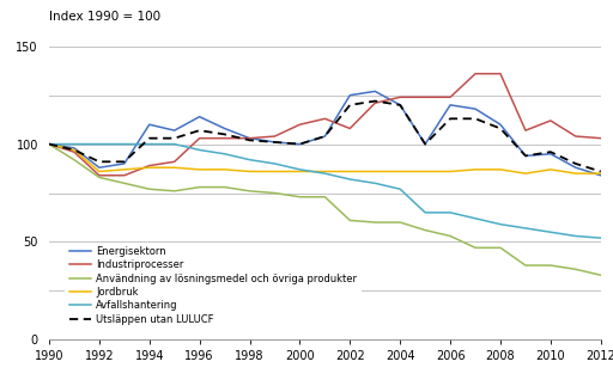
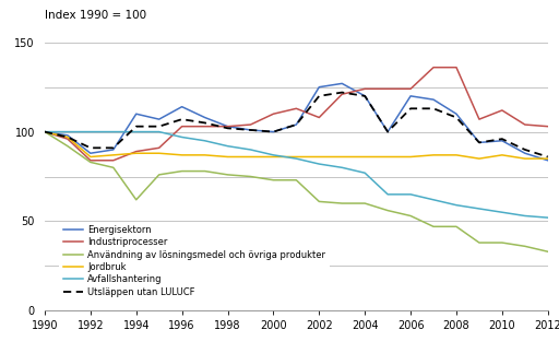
Användning av lösningsmedel och övriga produkter/1994: 77 -> 62
